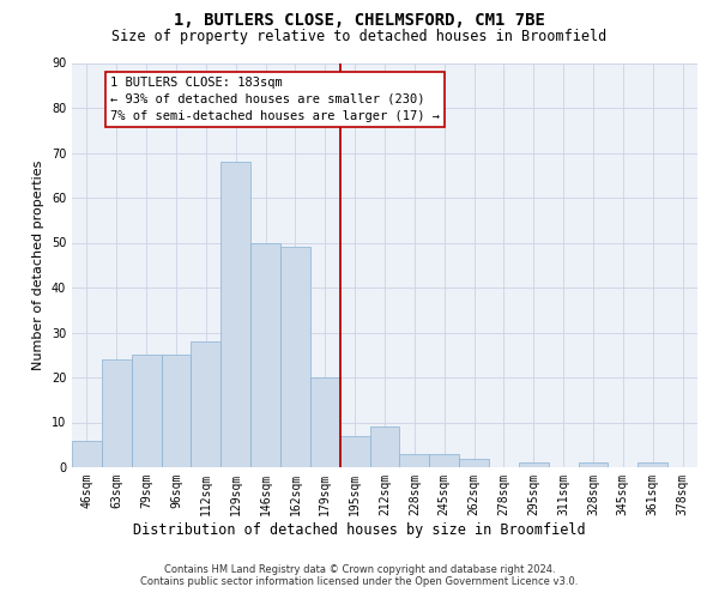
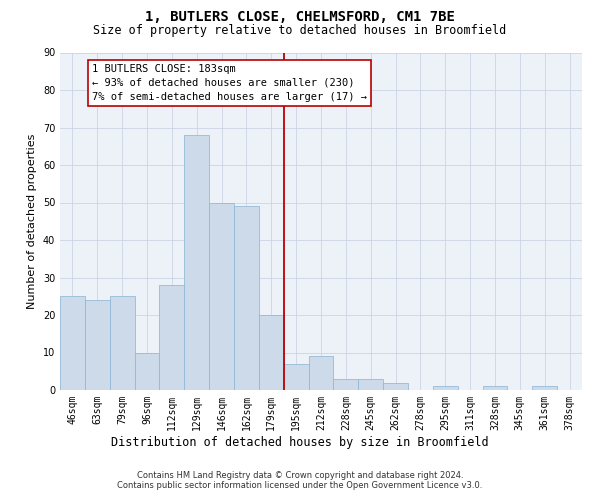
46sqm: 6 -> 25
96sqm: 25 -> 10
